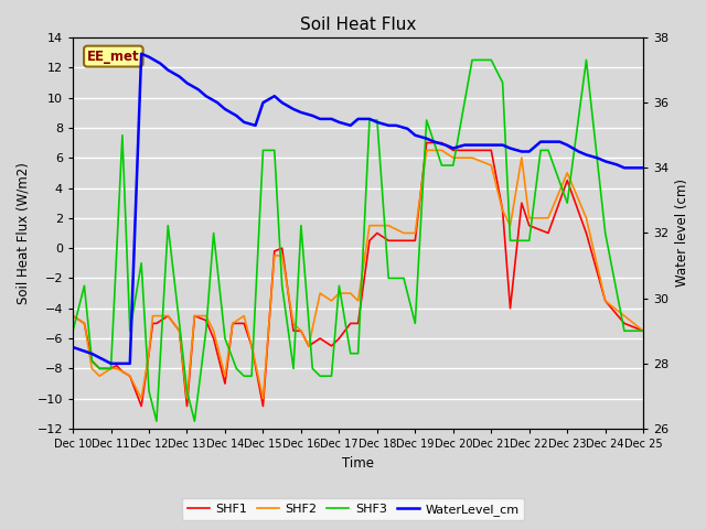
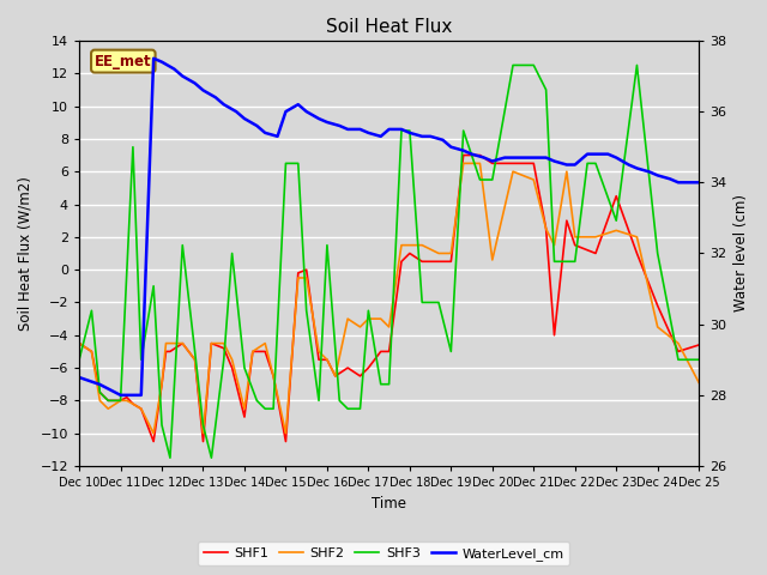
SHF2/Dec 20: 6.0 -> 0.6
SHF2/Dec 23: 5.0 -> 2.4
SHF1/Dec 24: -3.5 -> -2.2
SHF1/Dec 25: -5.5 -> -4.6
SHF2/Dec 25: -5.5 -> -6.9
